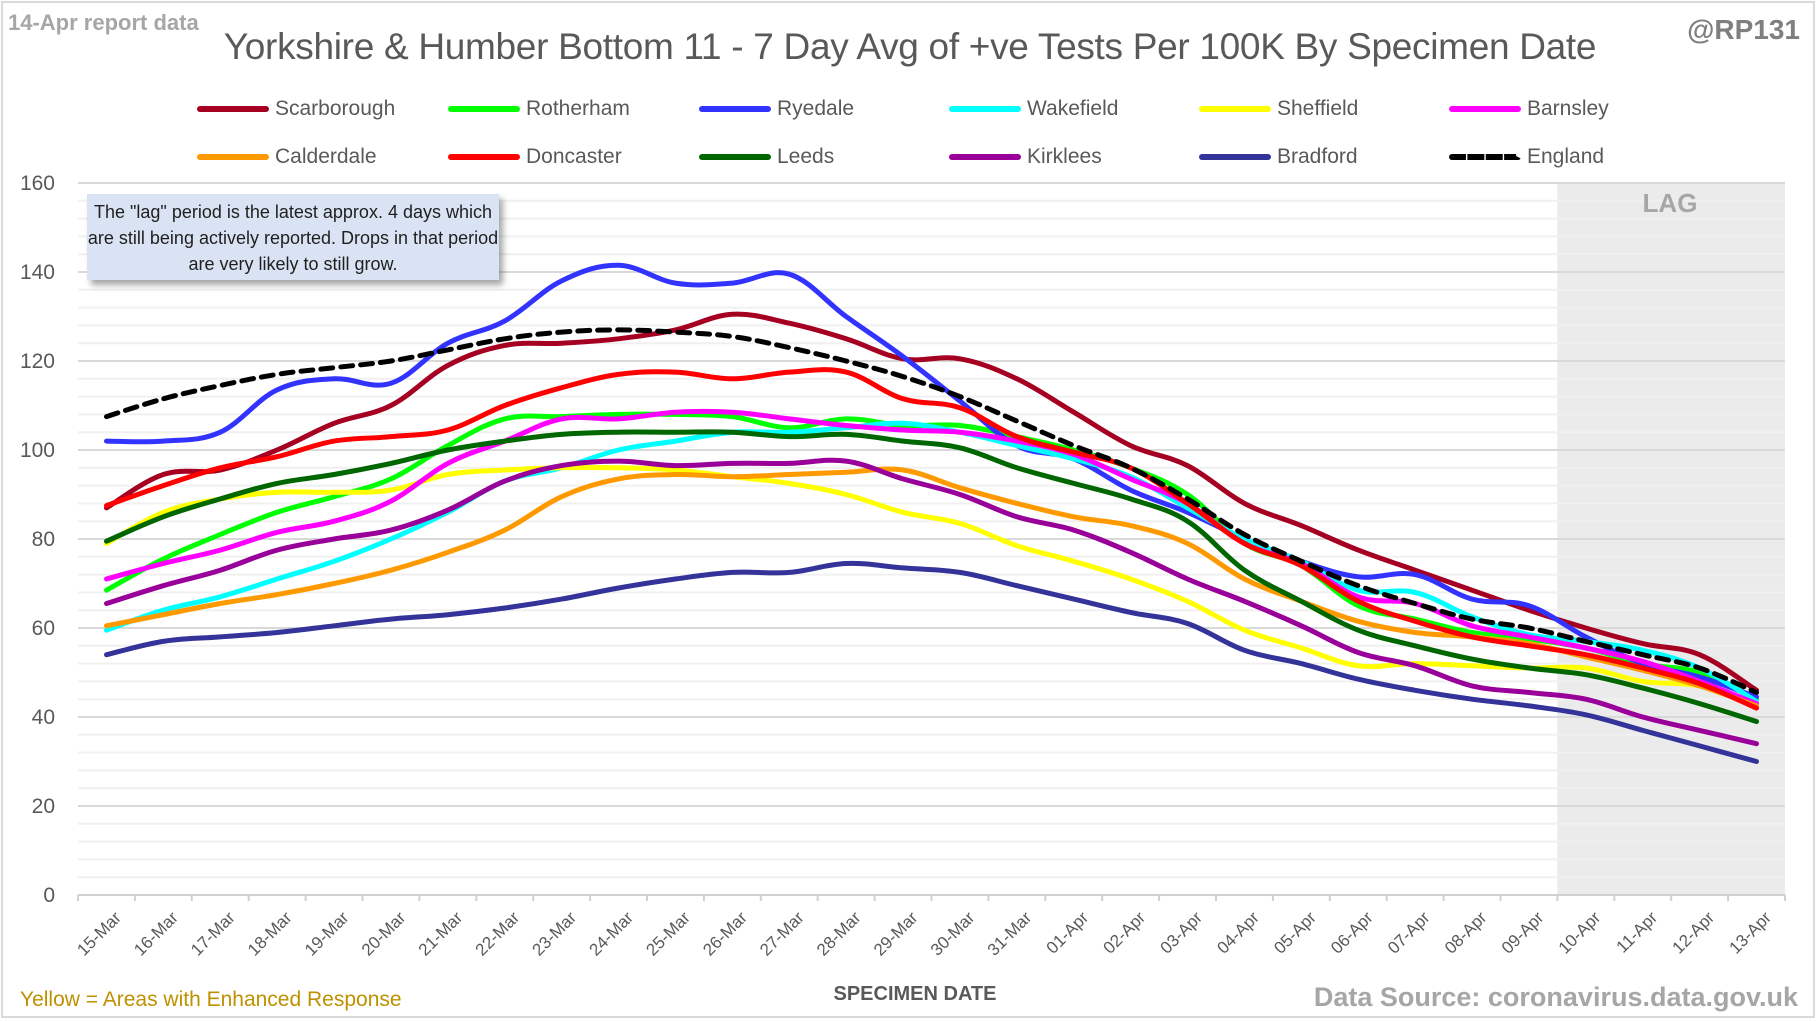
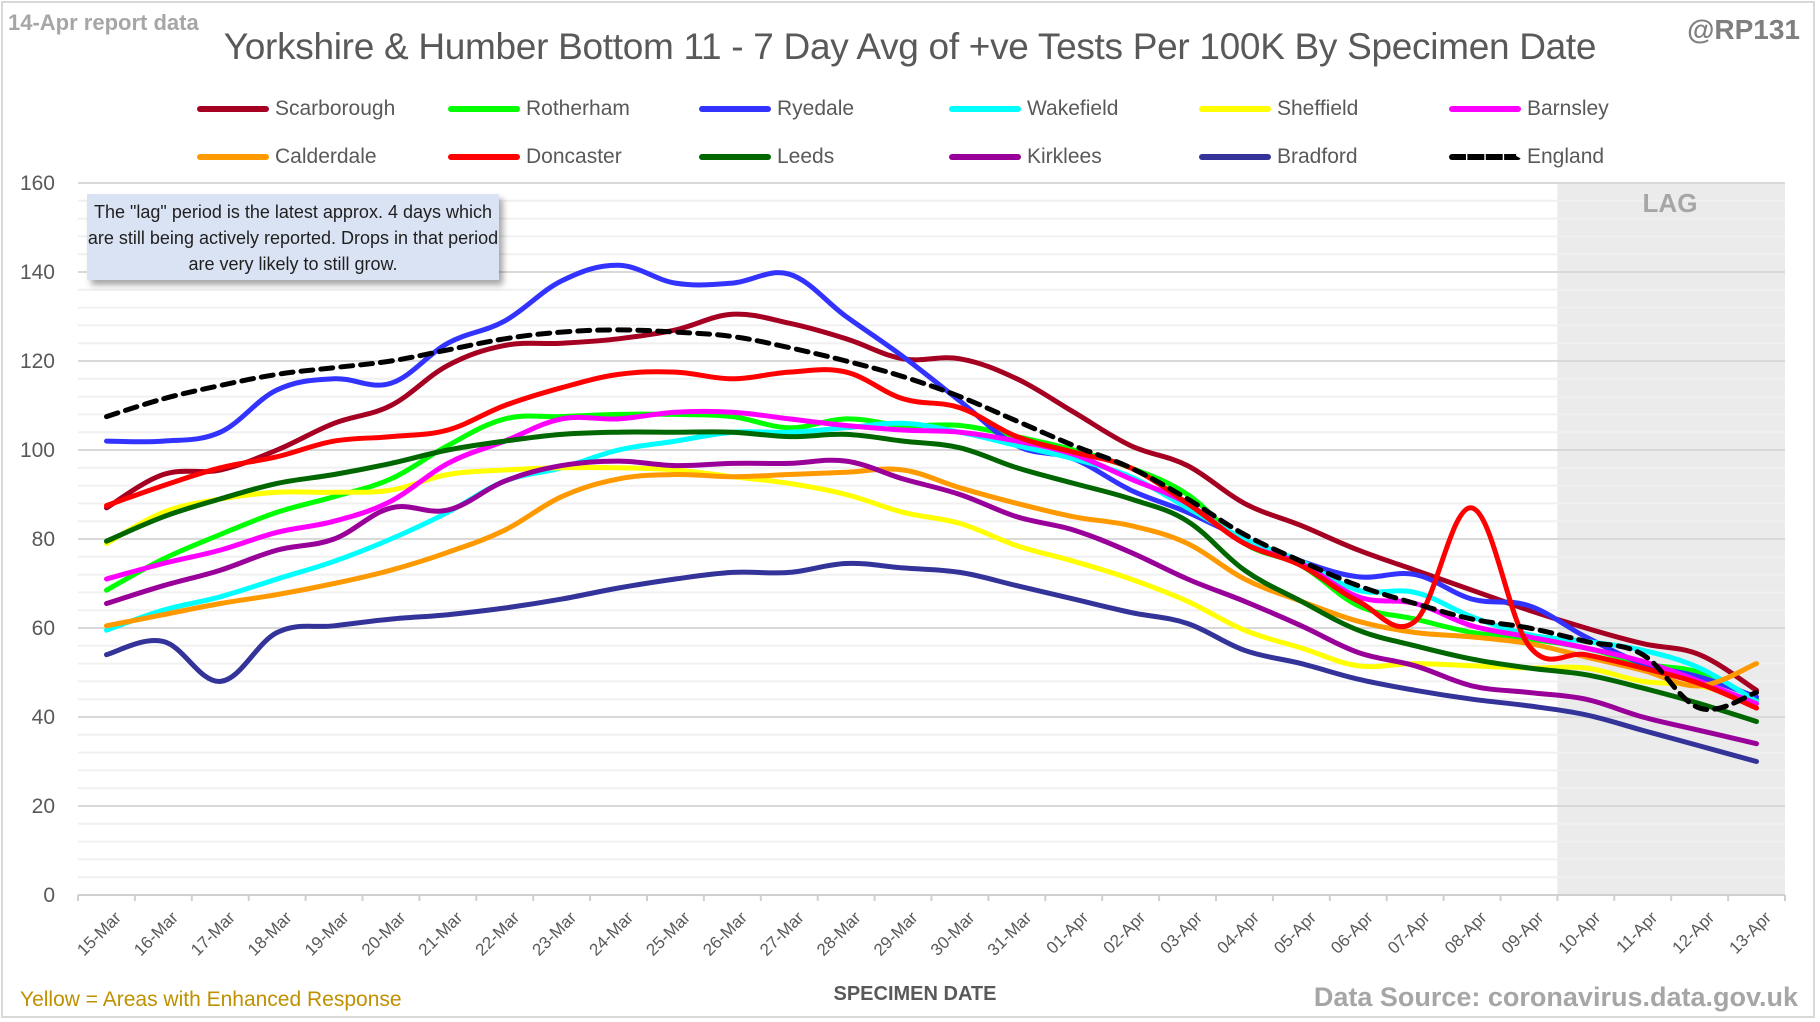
Bradford/17-Mar: 58 -> 48
Kirklees/20-Mar: 82 -> 87
Doncaster/08-Apr: 58 -> 87
England/12-Apr: 51 -> 42
Calderdale/13-Apr: 42 -> 52
